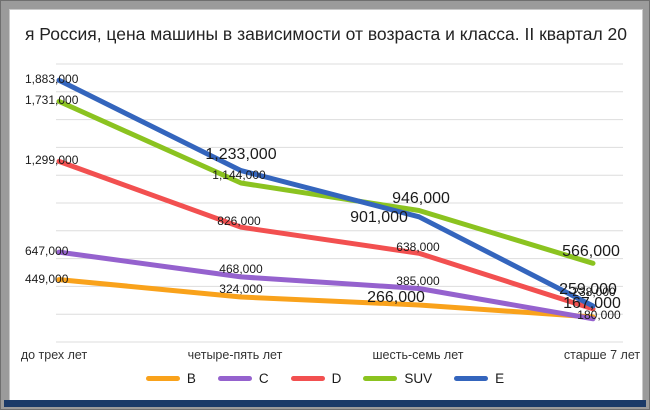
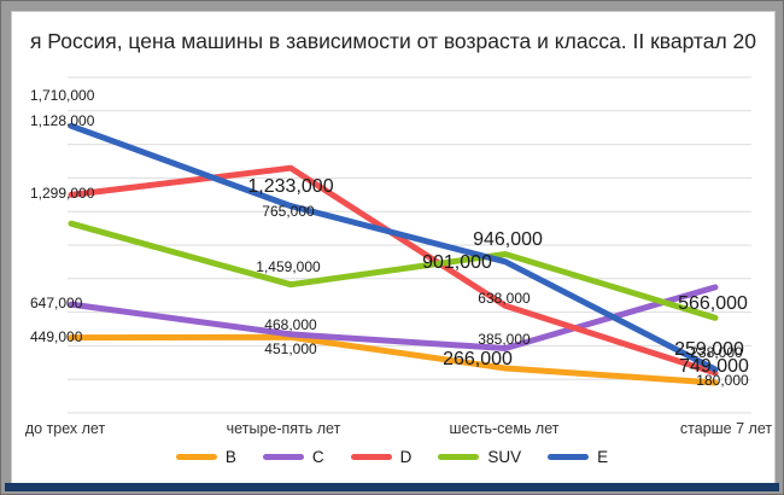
SUV/до трех лет: 1,731,000 -> 1,128,000
E/до трех лет: 1,883,000 -> 1,710,000
B/четыре-пять лет: 324,000 -> 451,000
D/четыре-пять лет: 826,000 -> 1,459,000
SUV/четыре-пять лет: 1,144,000 -> 765,000
C/старше 7 лет: 167,000 -> 749,000
